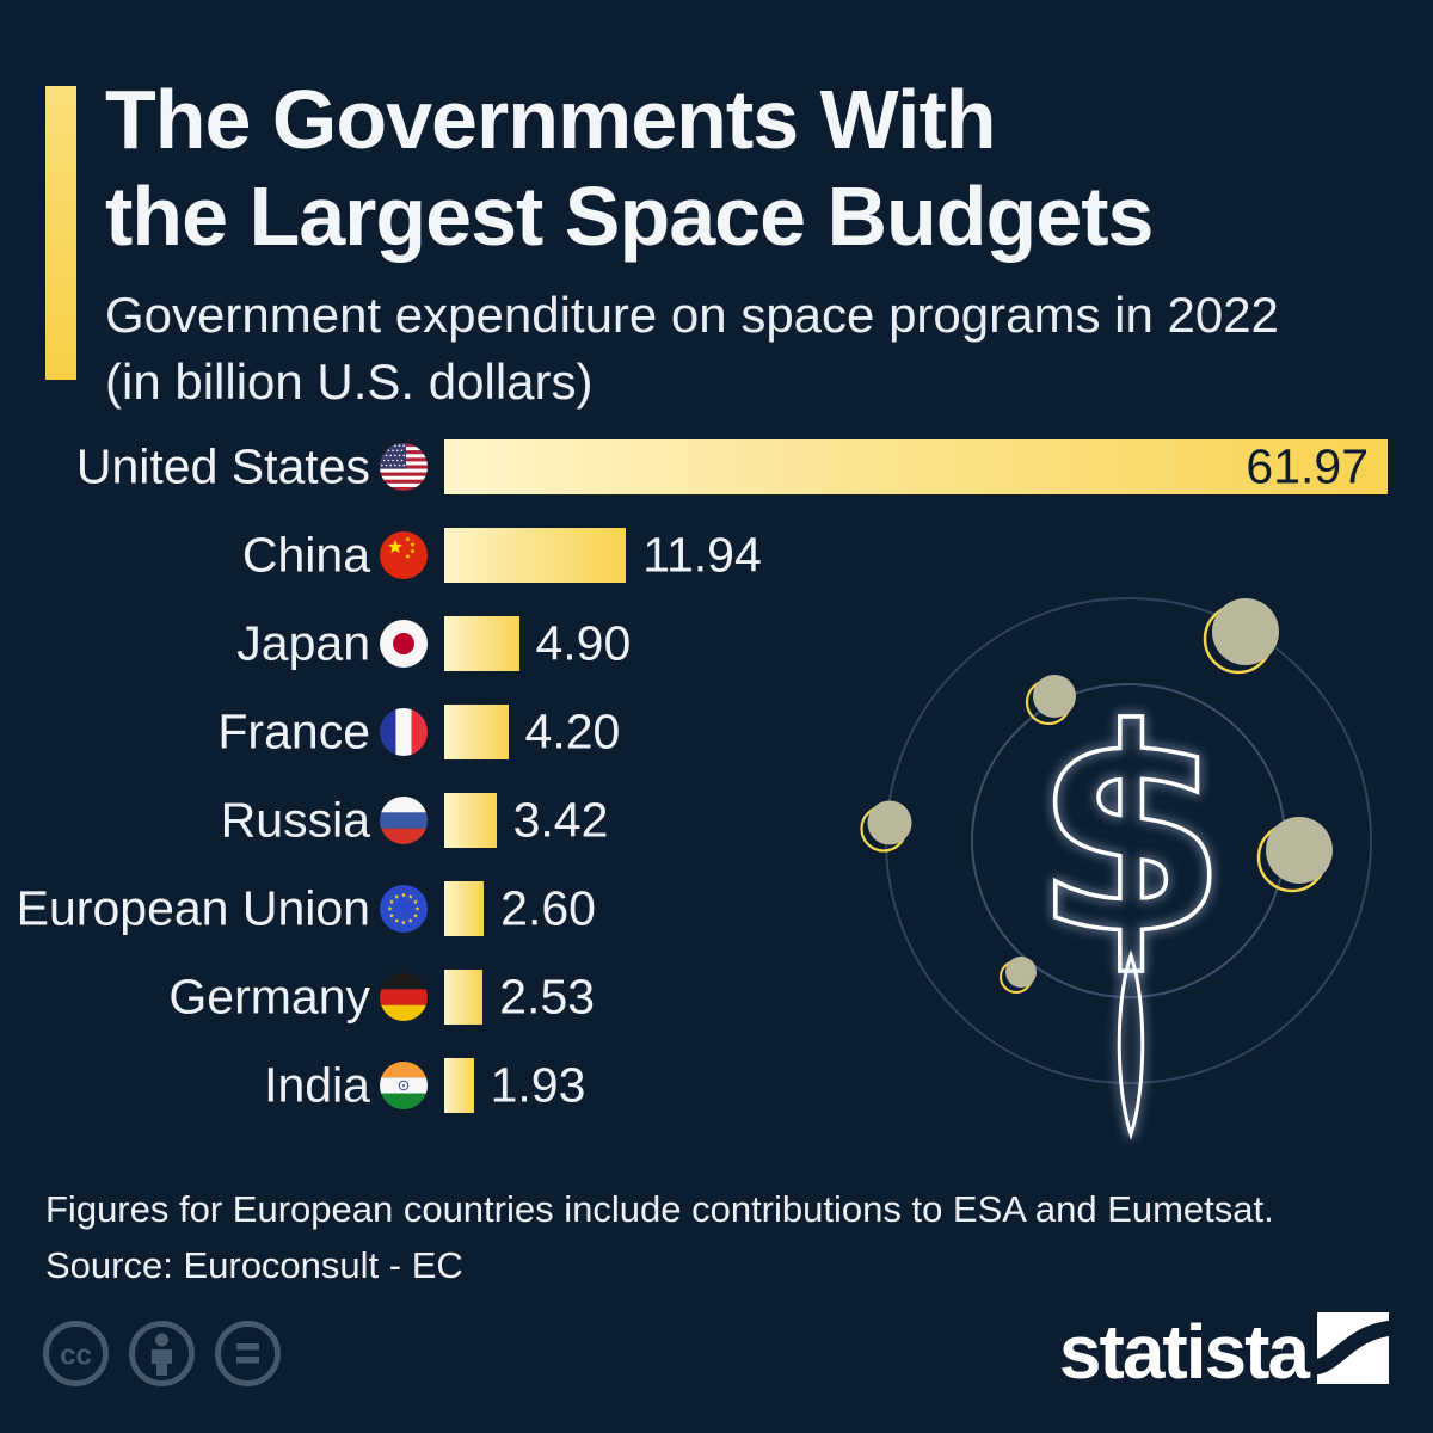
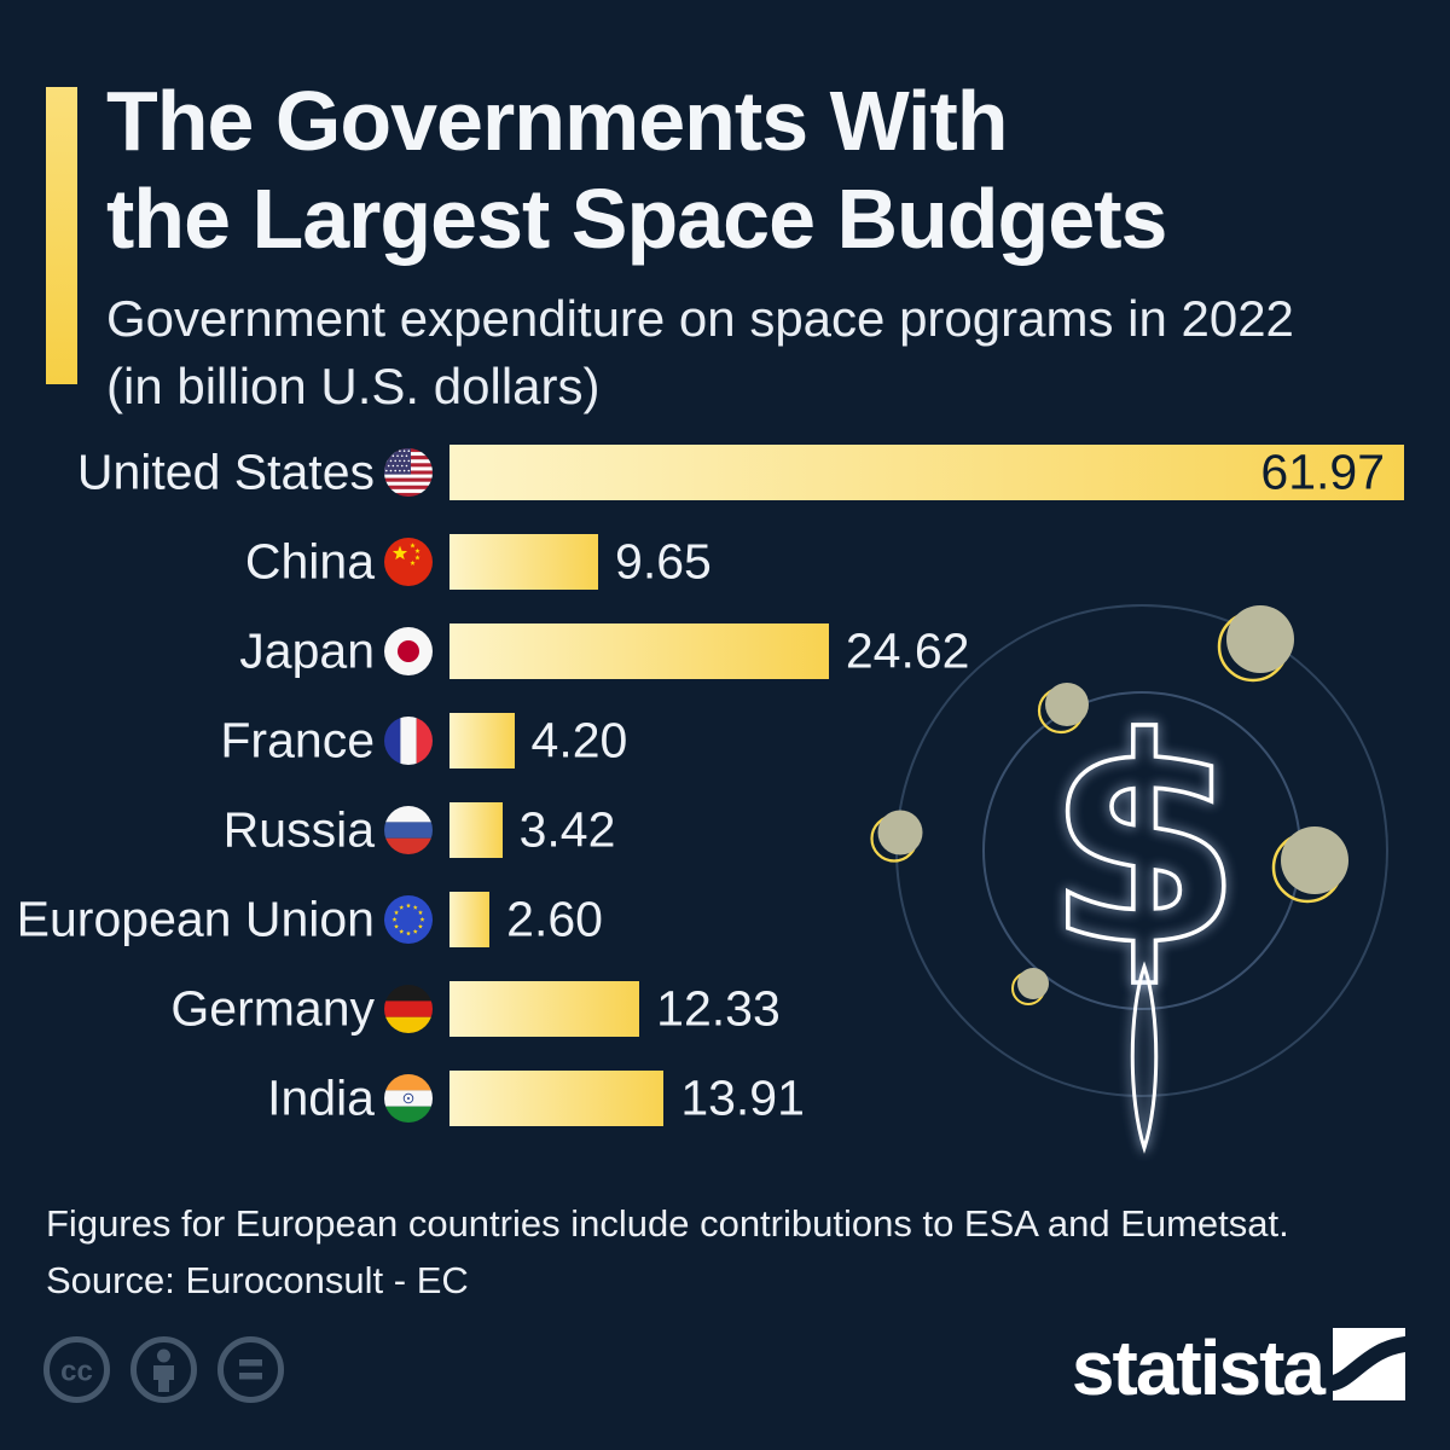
China: 11.94 -> 9.65
Japan: 4.90 -> 24.62
Germany: 2.53 -> 12.33
India: 1.93 -> 13.91
